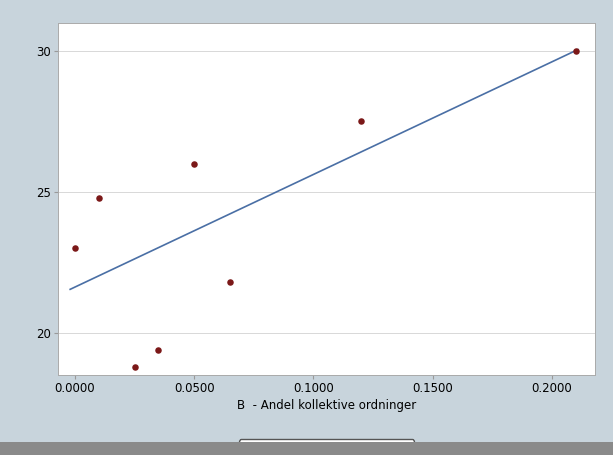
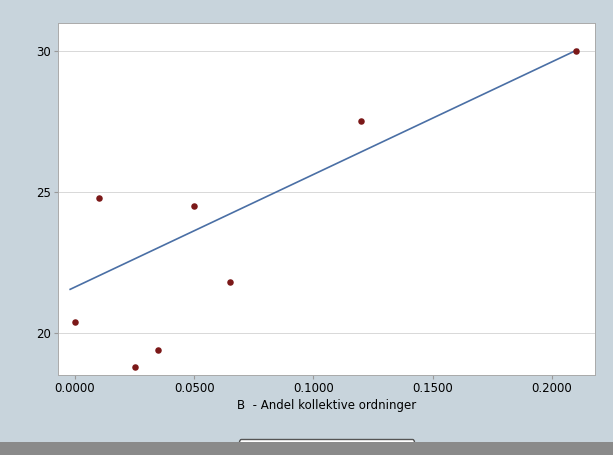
0.0000: 23.0 -> 20.4
0.0500: 26.0 -> 24.5
